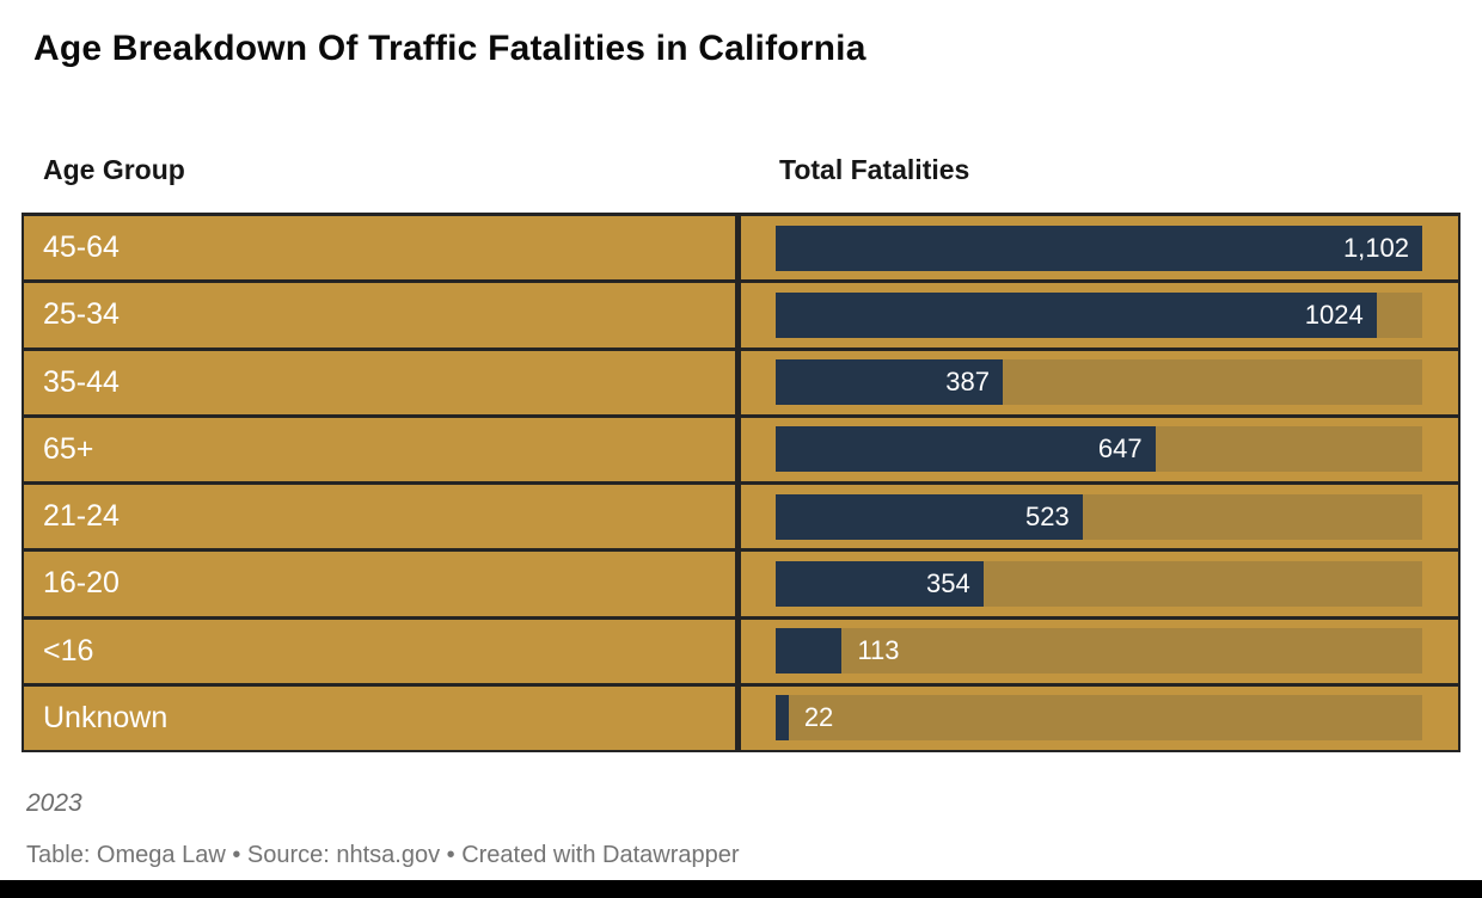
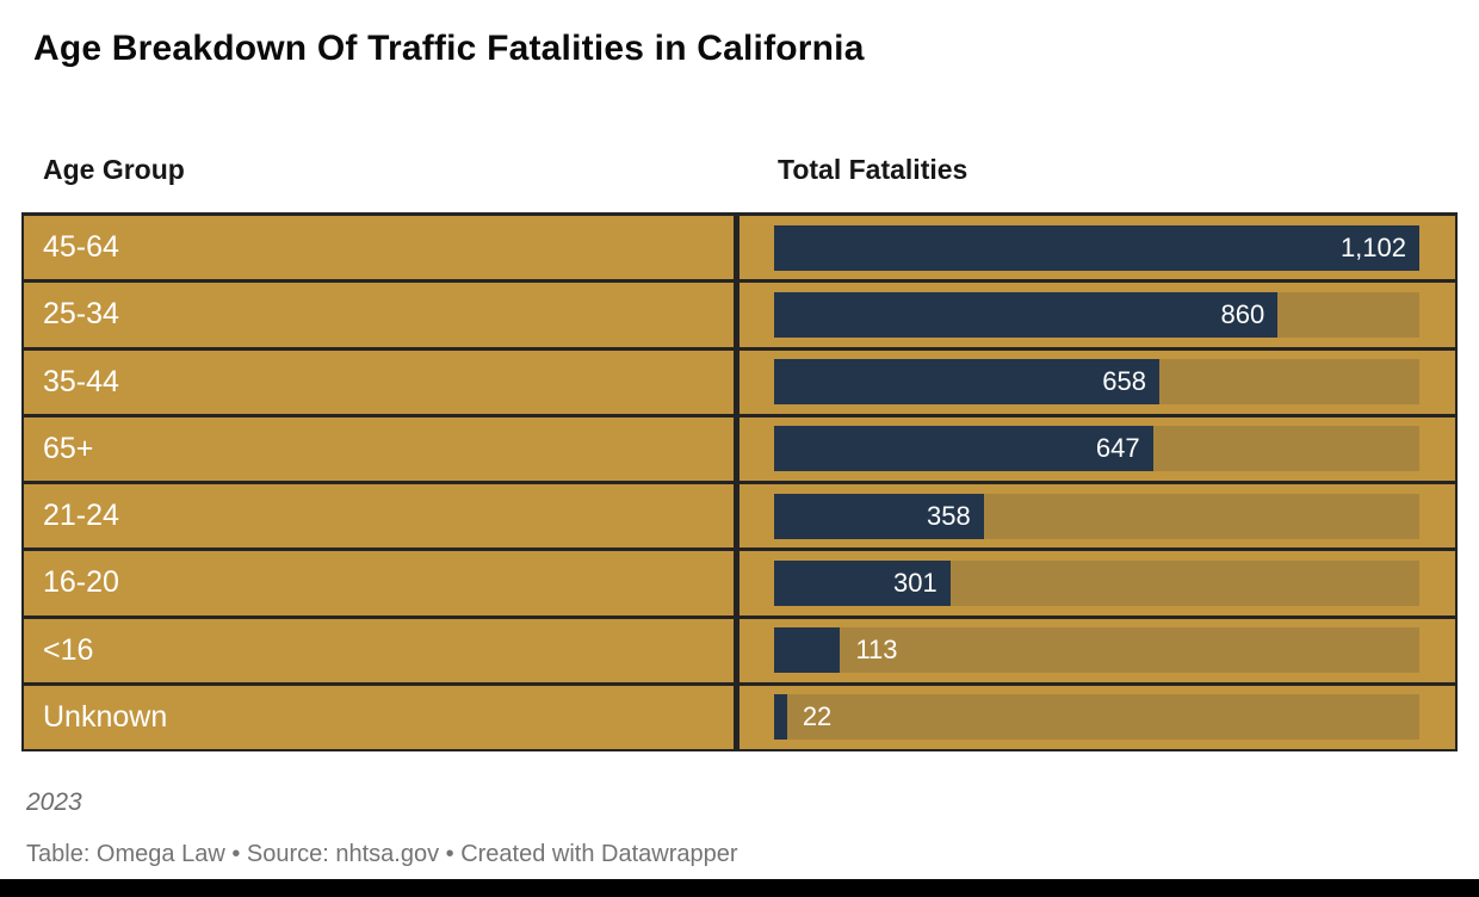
25-34: 1024 -> 860
35-44: 387 -> 658
21-24: 523 -> 358
16-20: 354 -> 301
